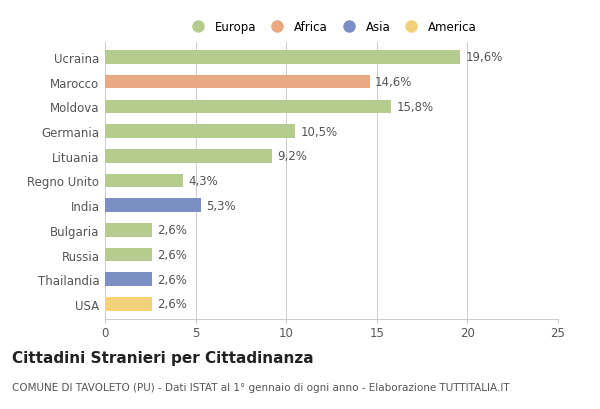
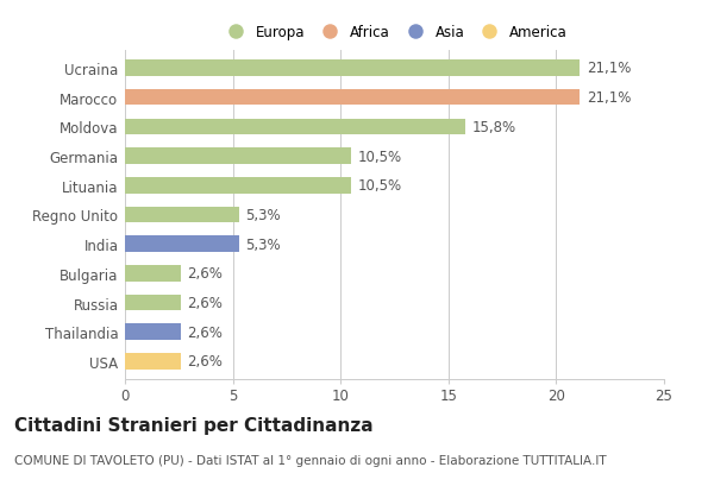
Ucraina: 19,6% -> 21,1%
Marocco: 14,6% -> 21,1%
Lituania: 9,2% -> 10,5%
Regno Unito: 4,3% -> 5,3%
